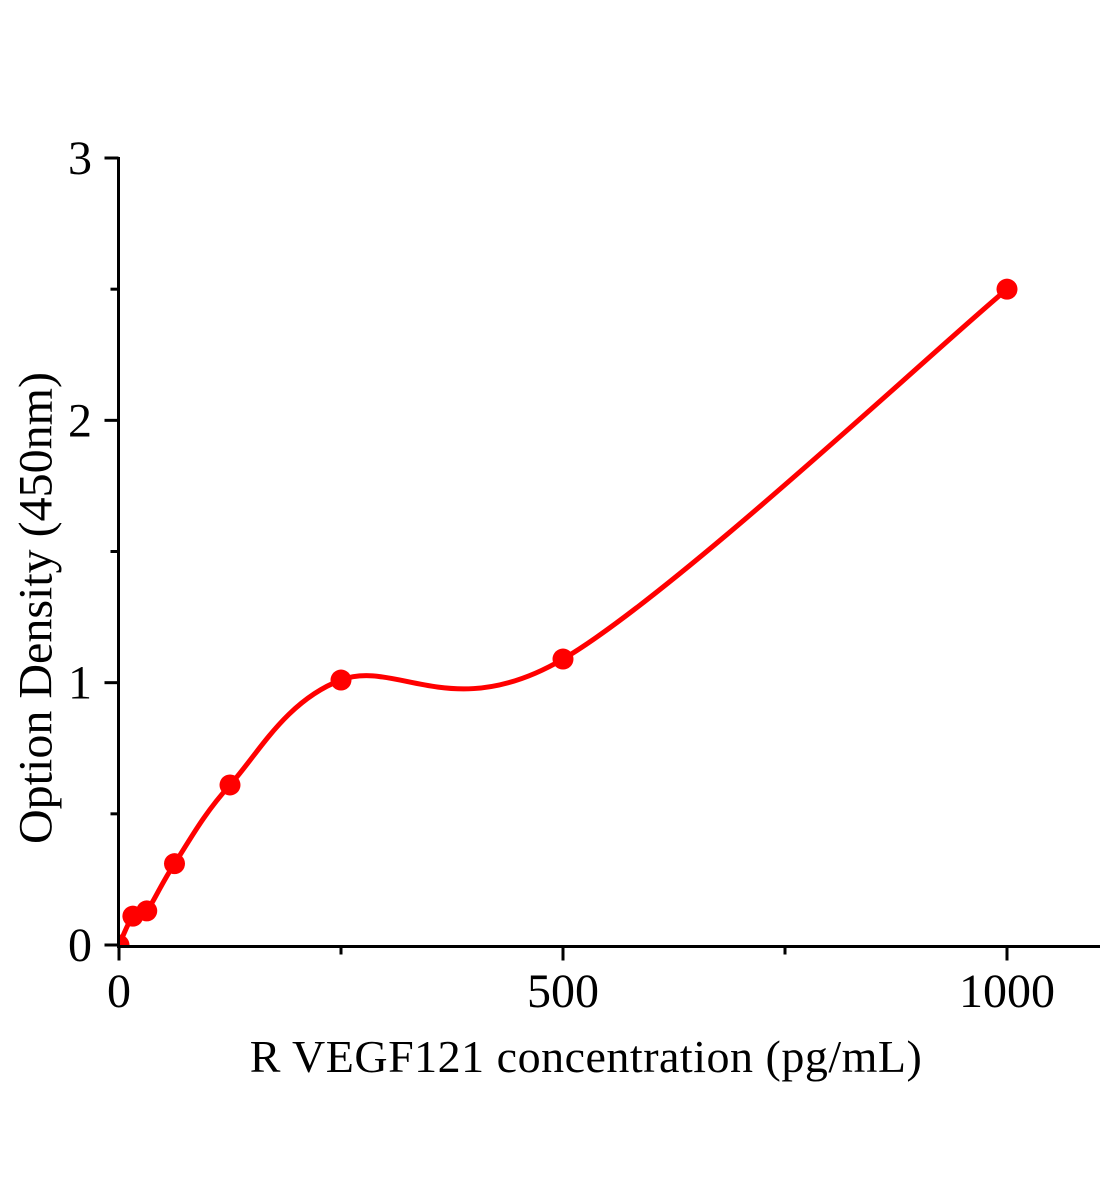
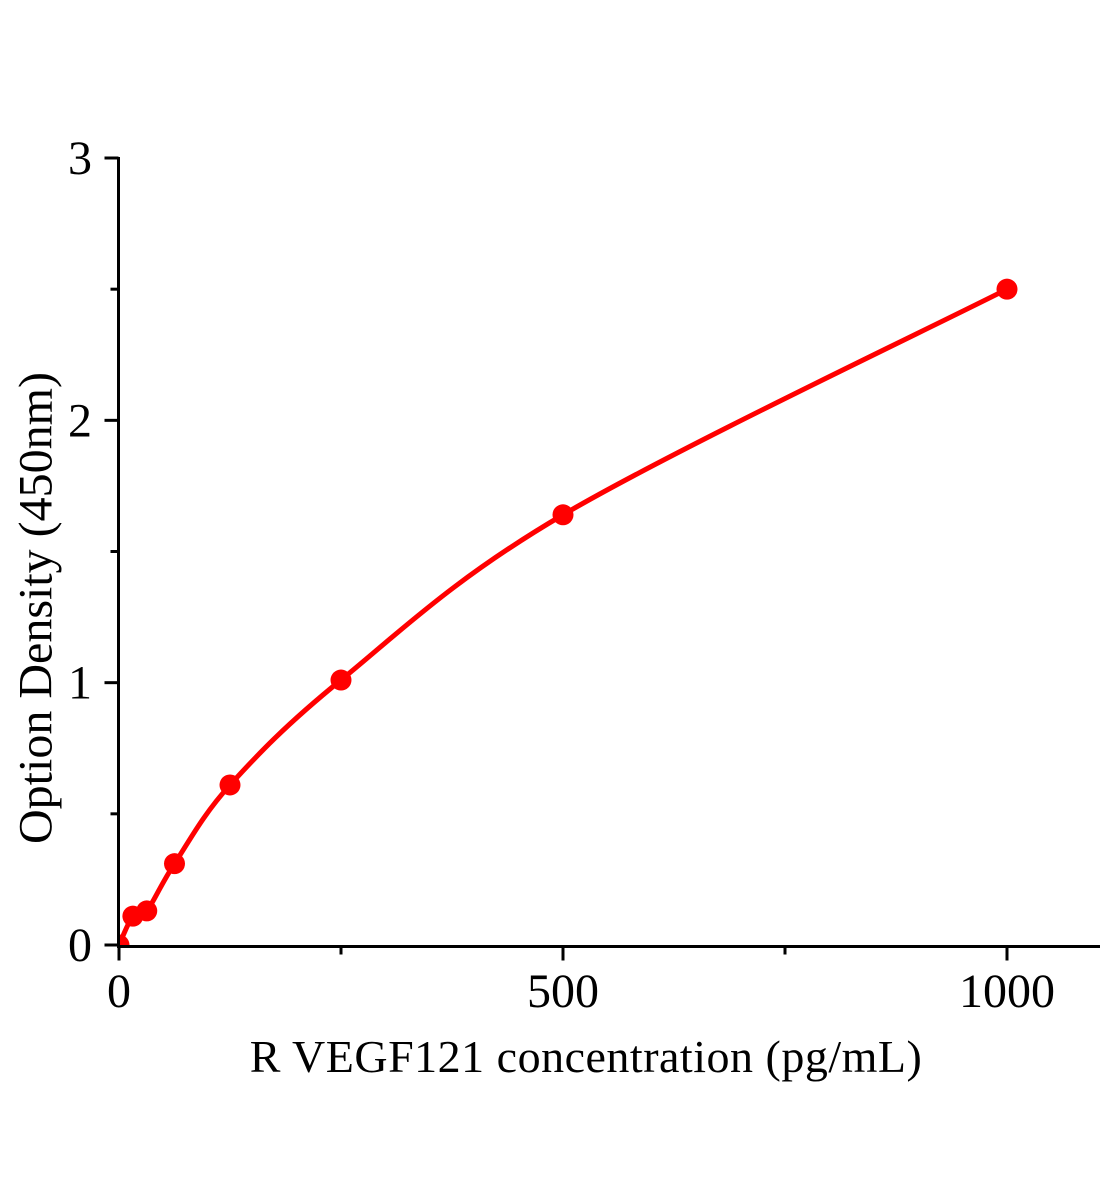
500: 1.09 -> 1.64
